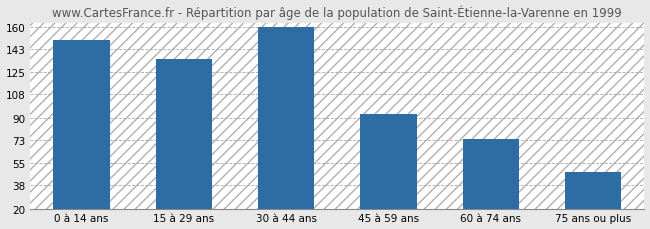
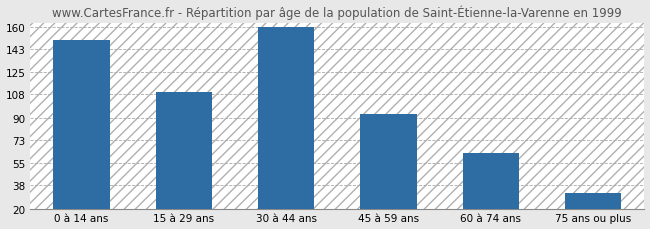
15 à 29 ans: 135 -> 110
60 à 74 ans: 74 -> 63
75 ans ou plus: 48 -> 32
